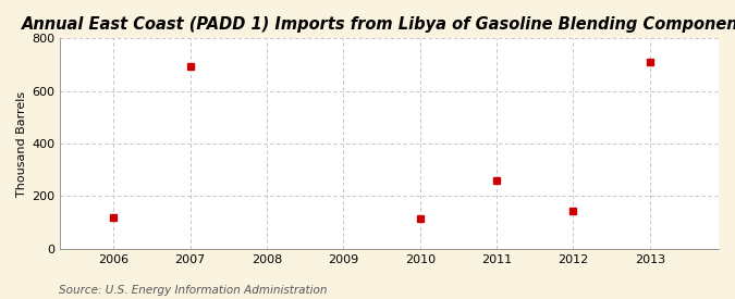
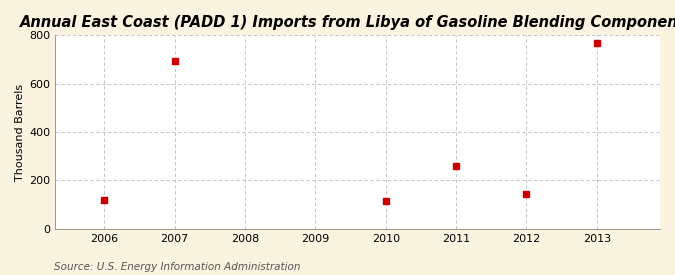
2013: 710 -> 769
